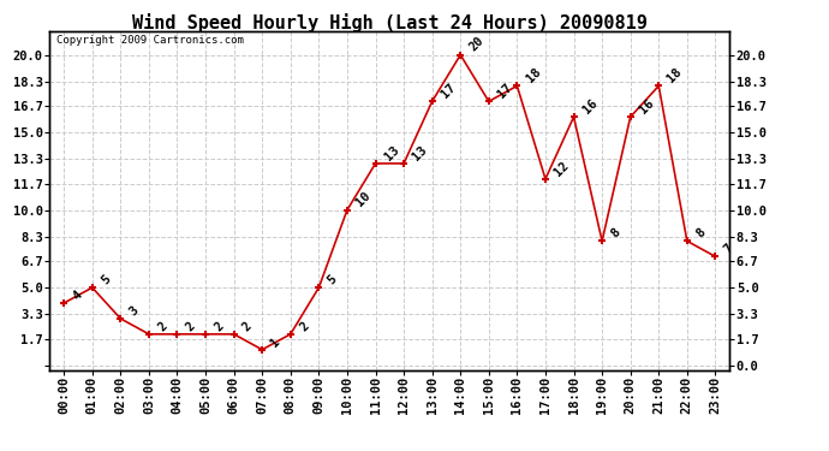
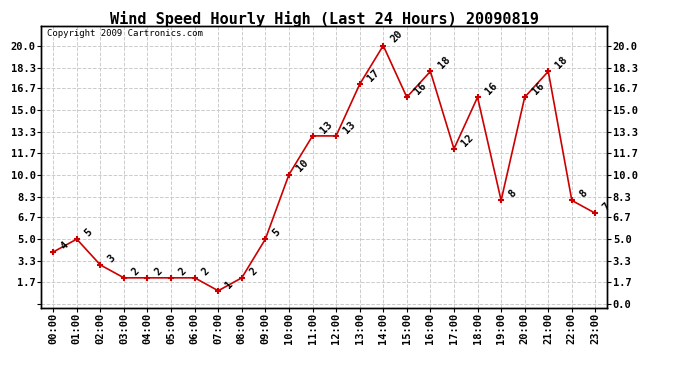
15:00: 17 -> 16
